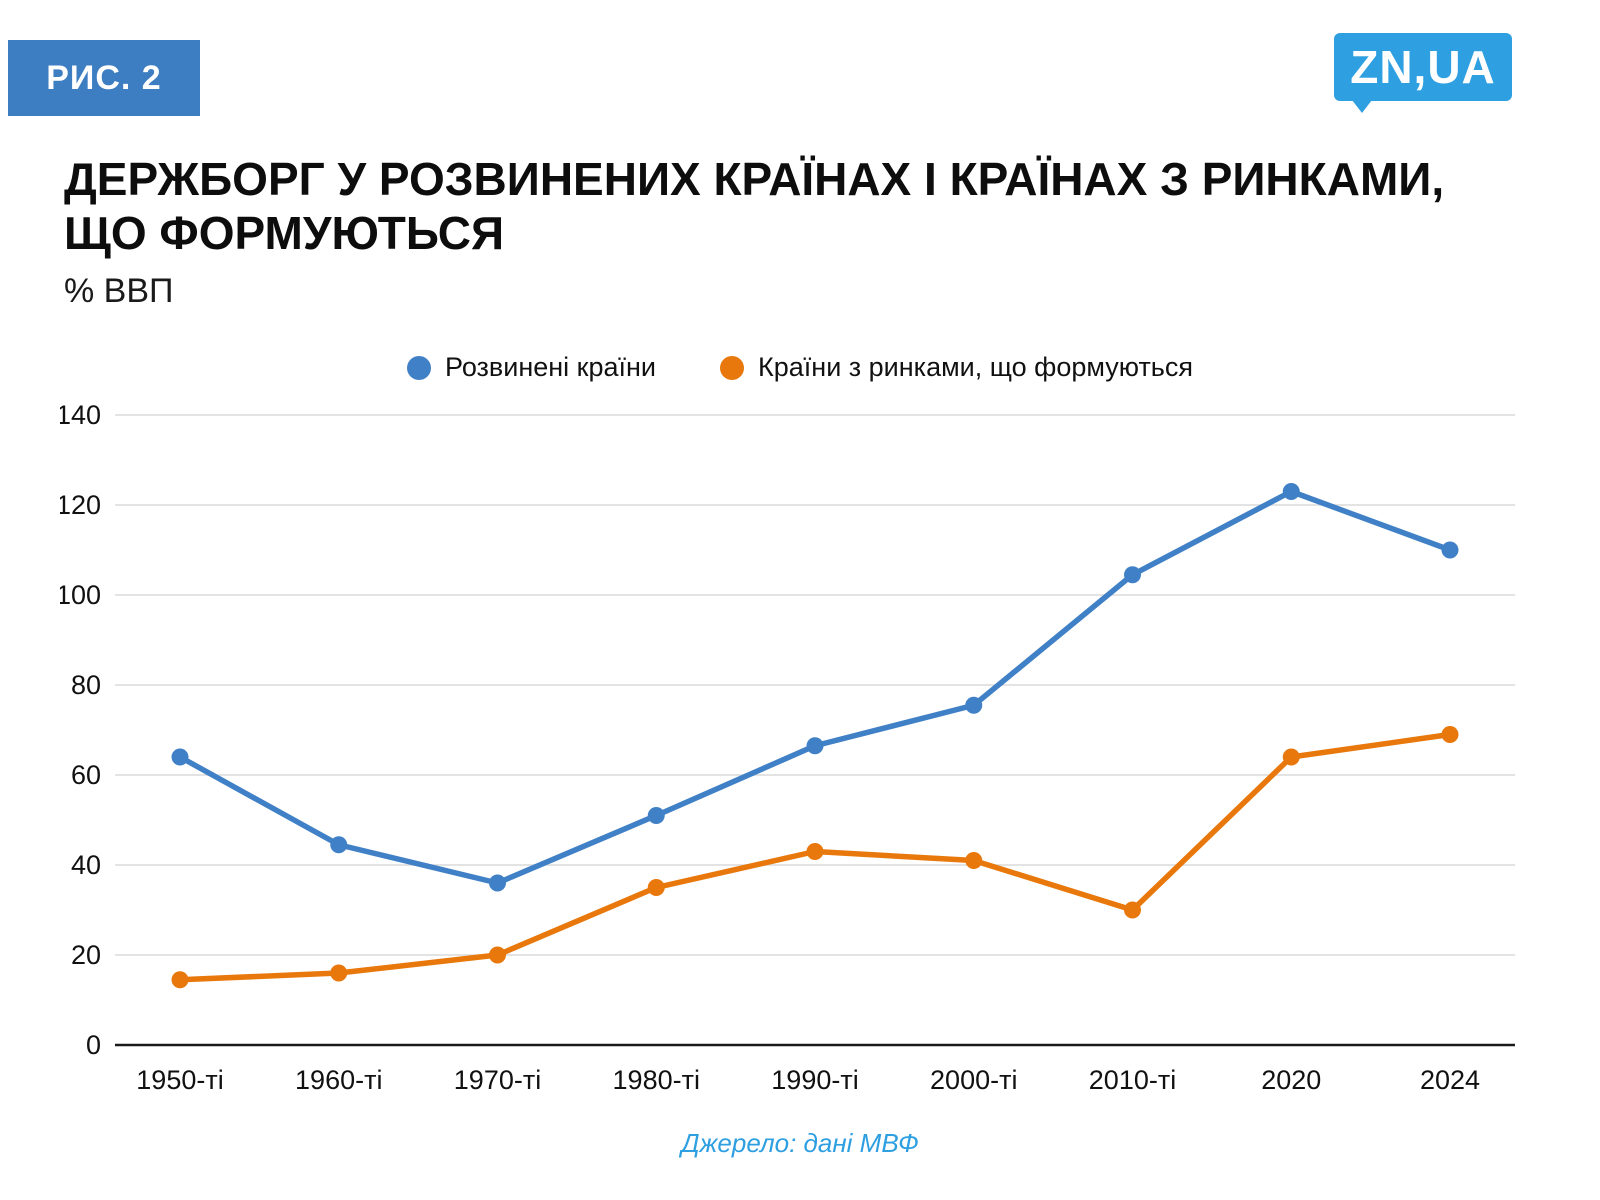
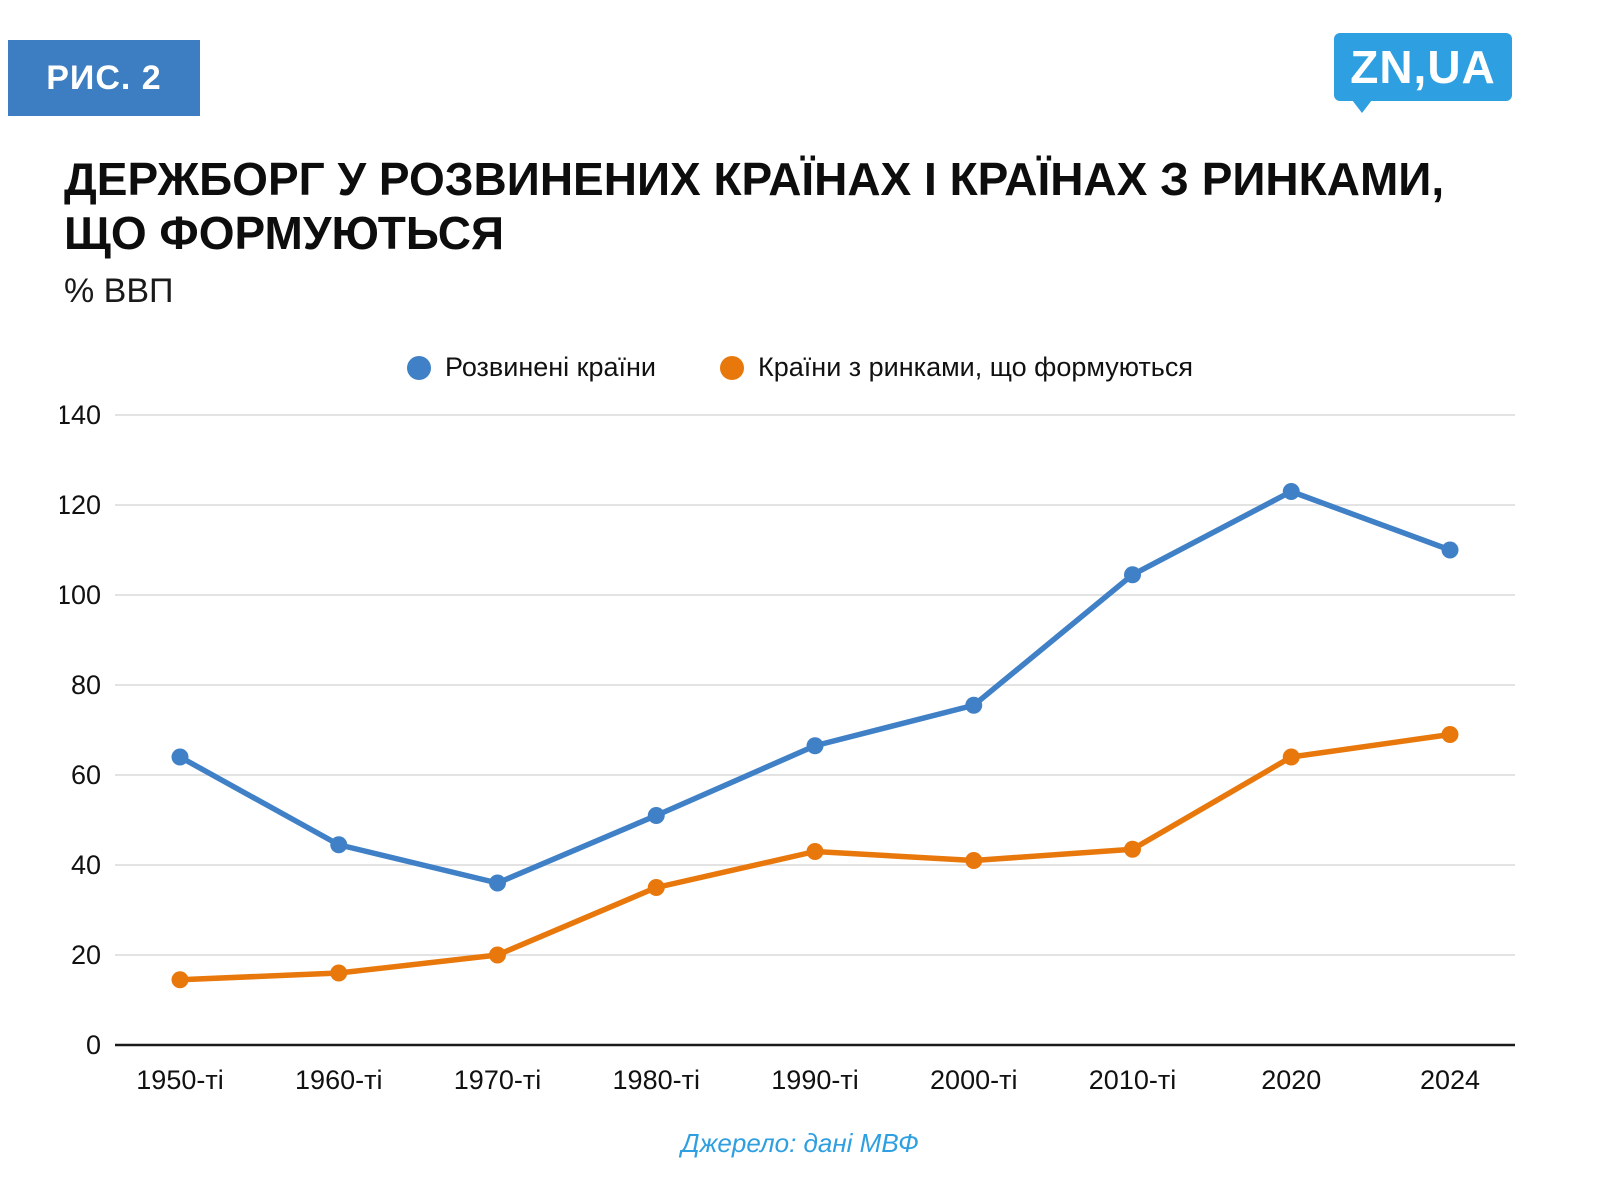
Країни з ринками, що формуються/2010-ті: 30 -> 44
